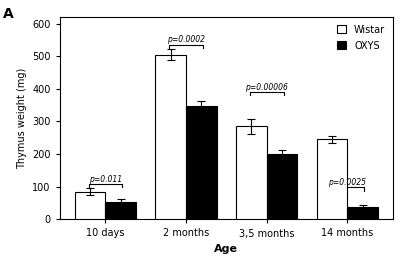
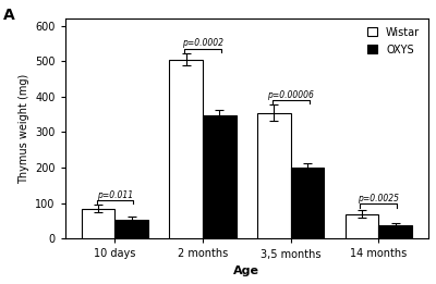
Wistar/3,5 months: 285 -> 355
Wistar/14 months: 245 -> 70
